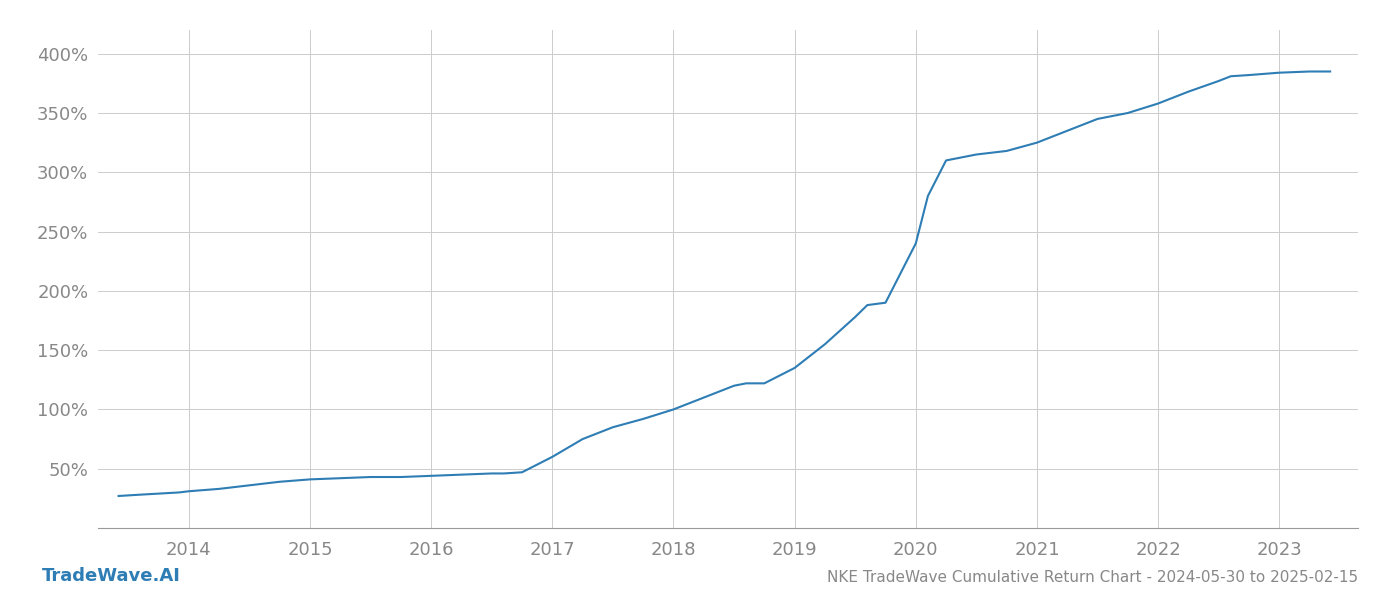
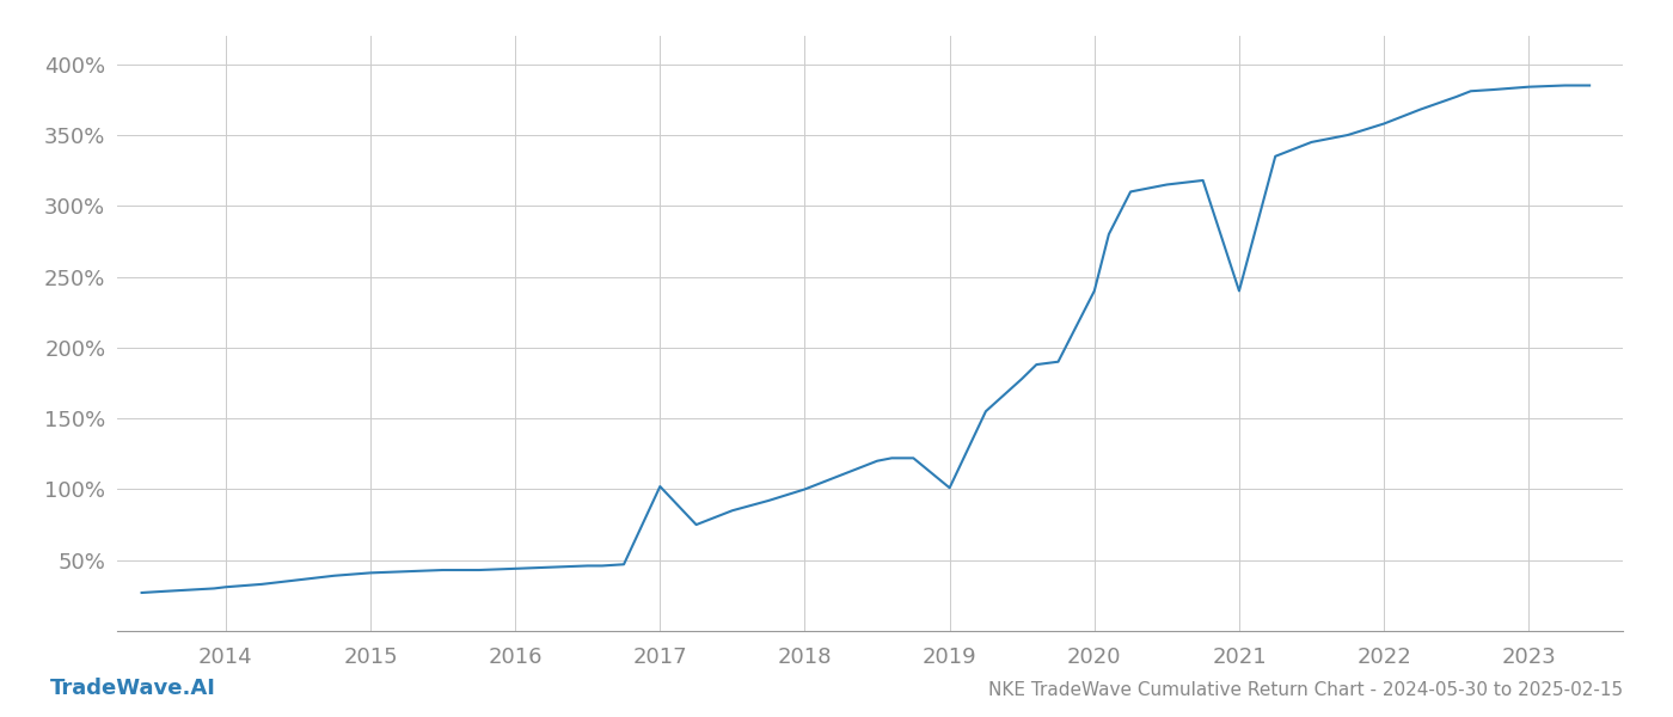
2017: 60% -> 102%
2019: 135% -> 101%
2021: 325% -> 240%
